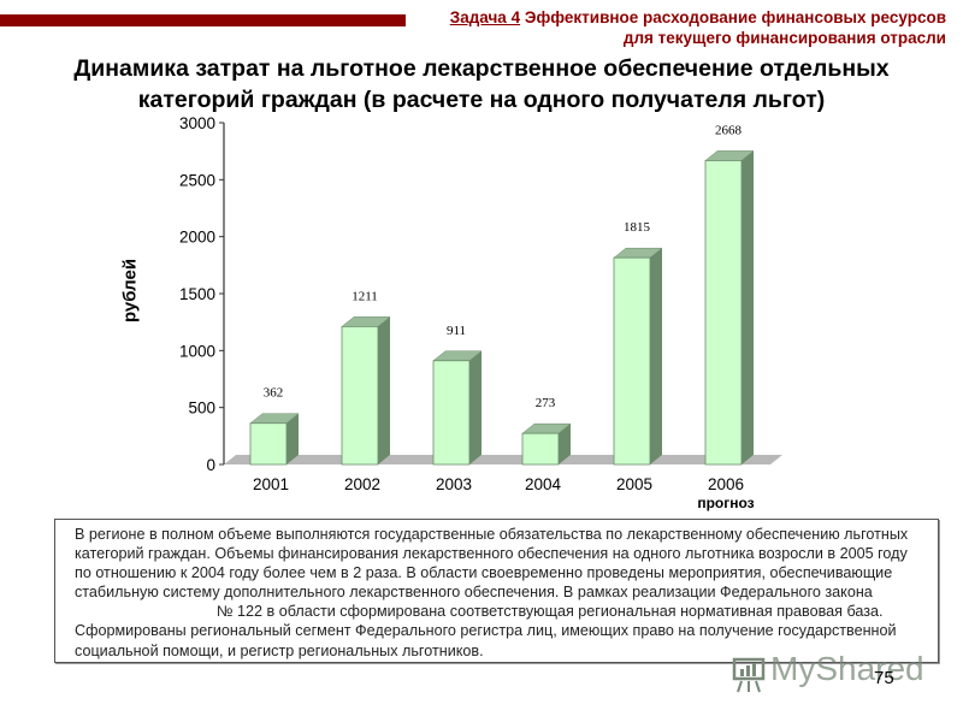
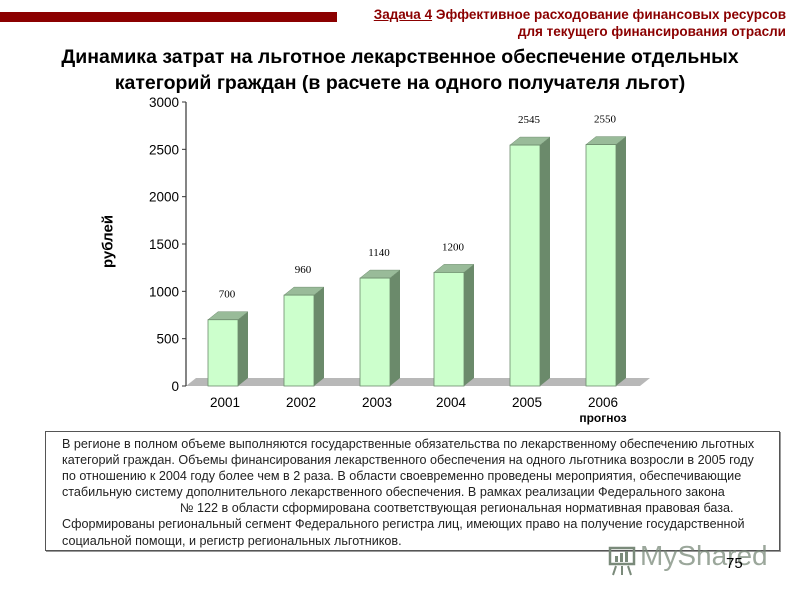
2001: 362 -> 700
2002: 1211 -> 960
2003: 911 -> 1140
2004: 273 -> 1200
2005: 1815 -> 2545
2006: 2668 -> 2550
